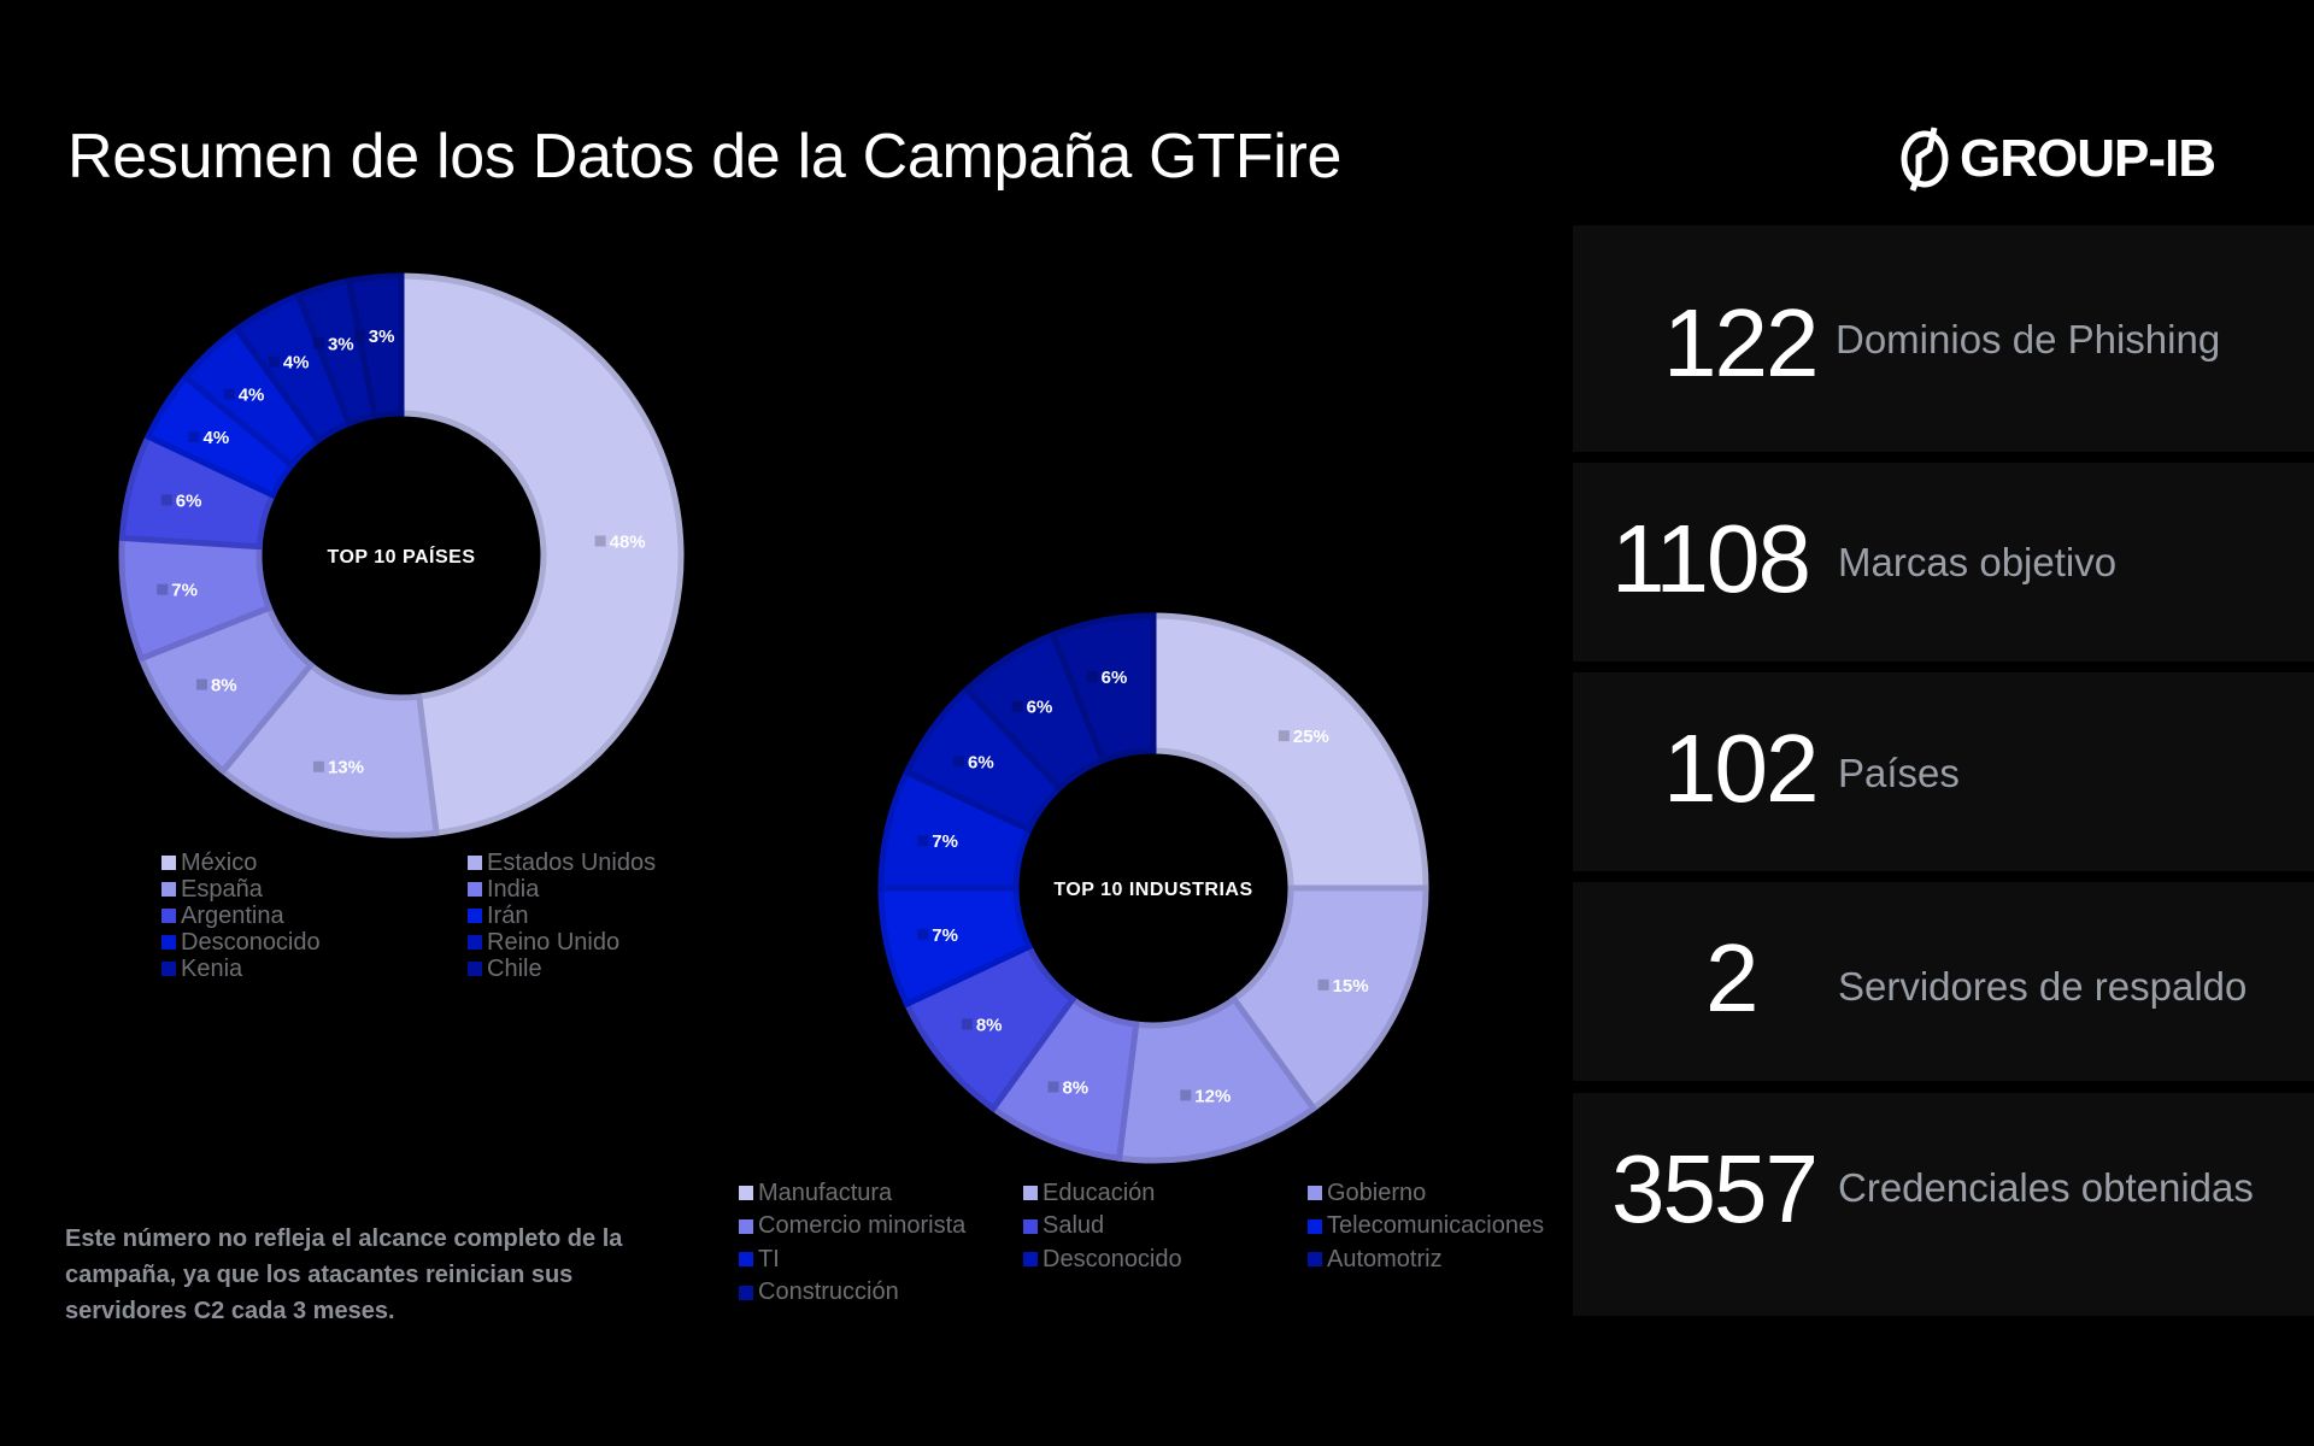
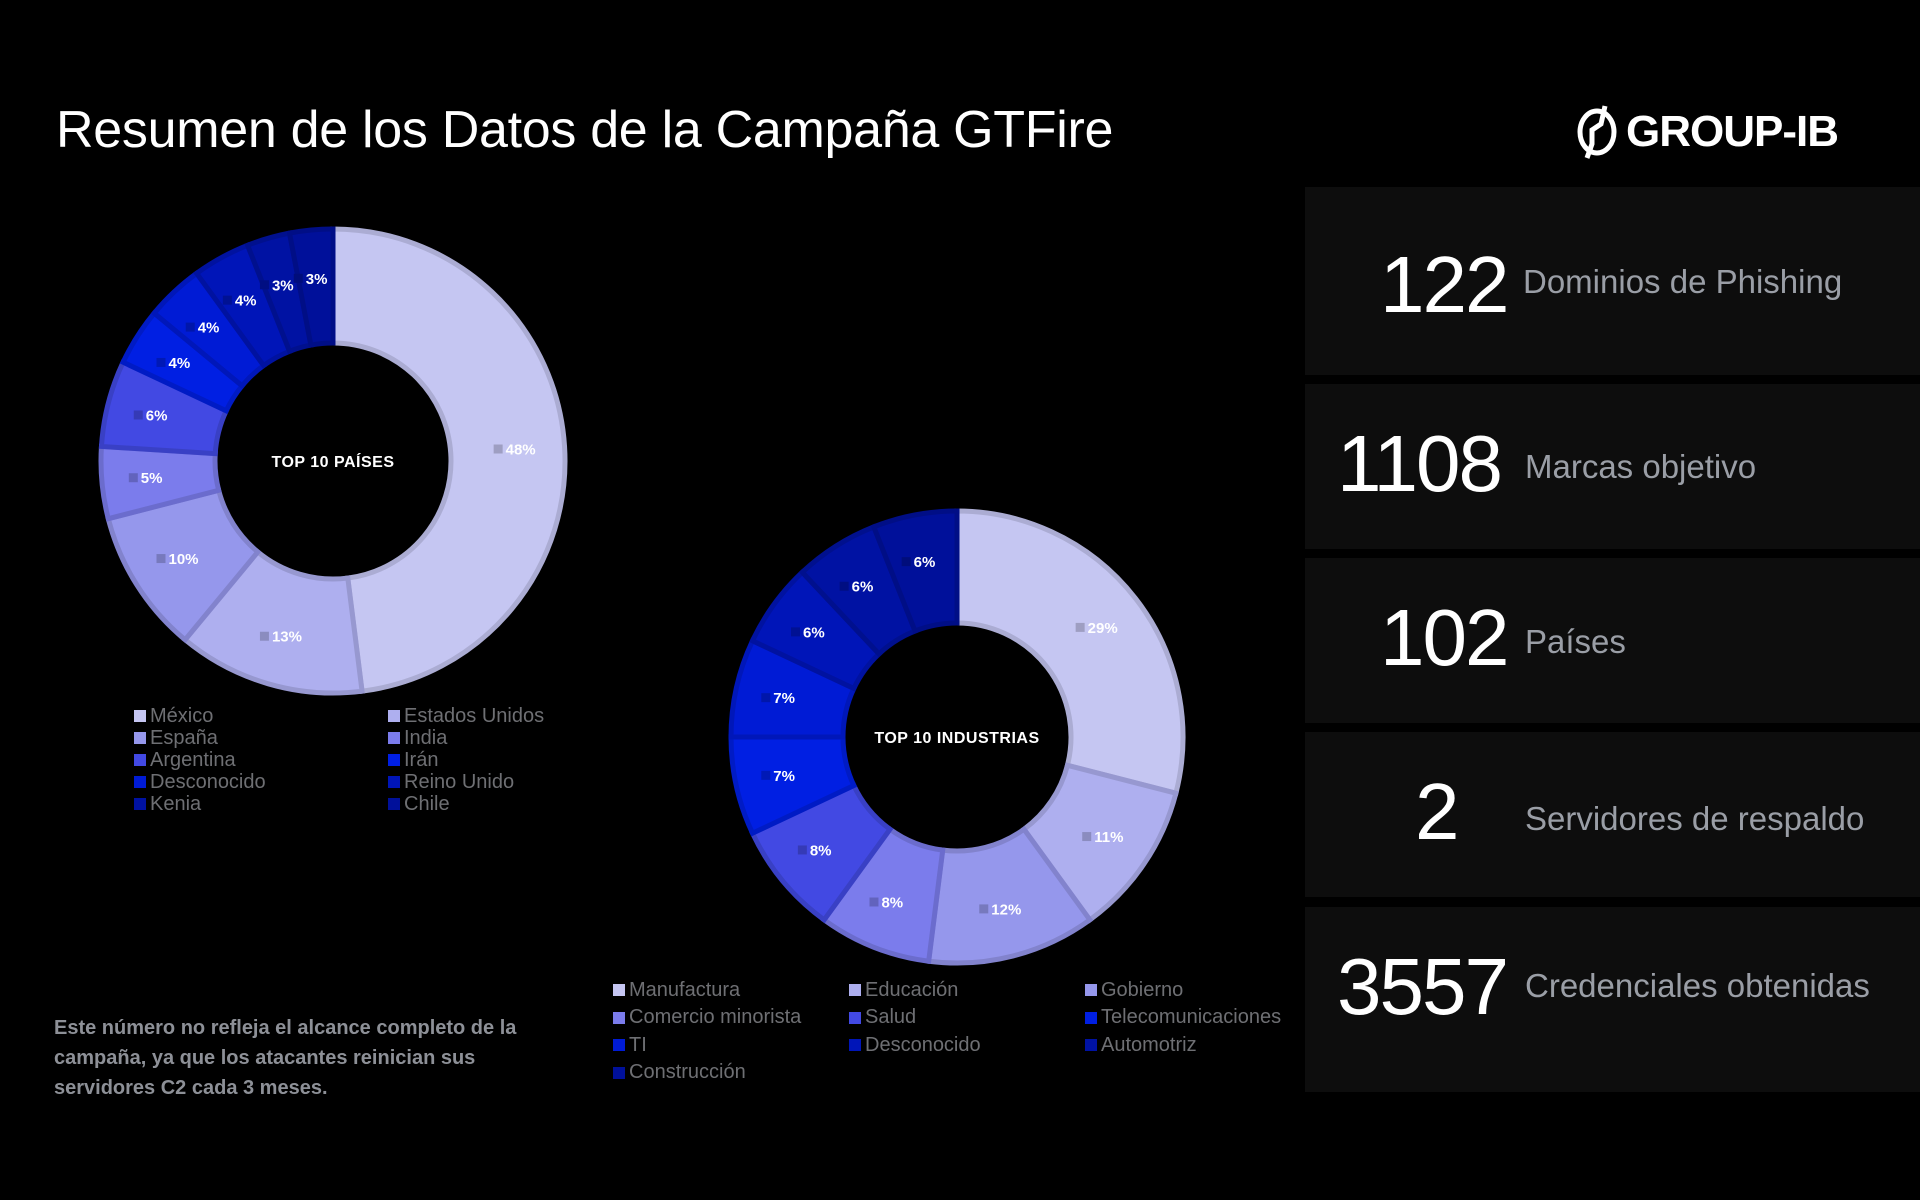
TOP 10 PAÍSES/España: 8% -> 10%
TOP 10 PAÍSES/India: 7% -> 5%
TOP 10 INDUSTRIAS/Manufactura: 25% -> 29%
TOP 10 INDUSTRIAS/Educación: 15% -> 11%
